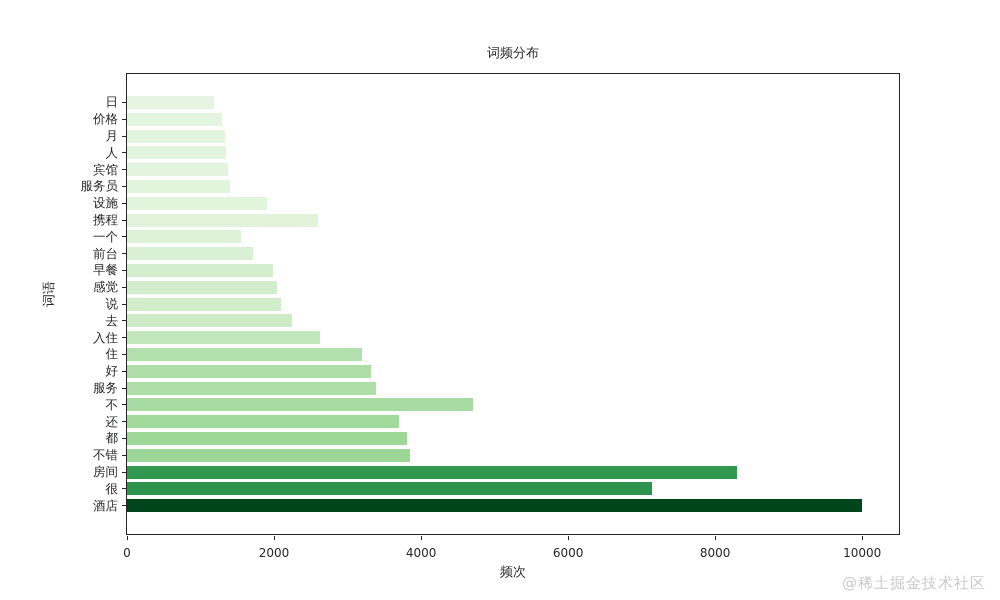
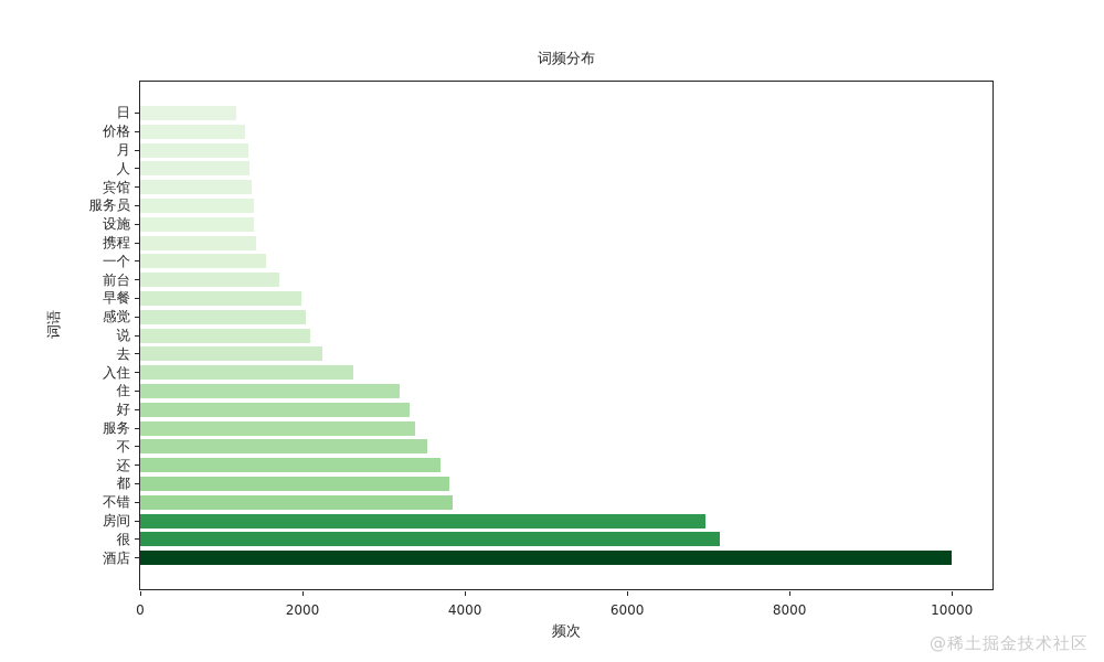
设施: 1900 -> 1400
携程: 2600 -> 1400
不: 4700 -> 3500
房间: 8300 -> 7000
